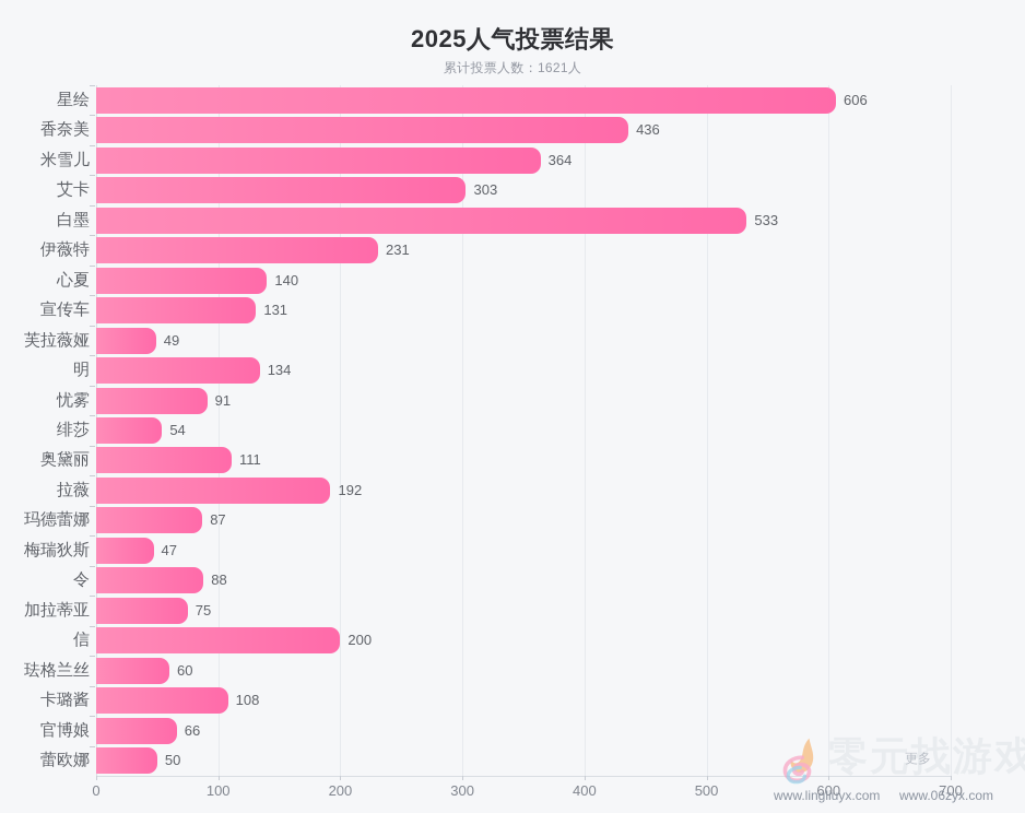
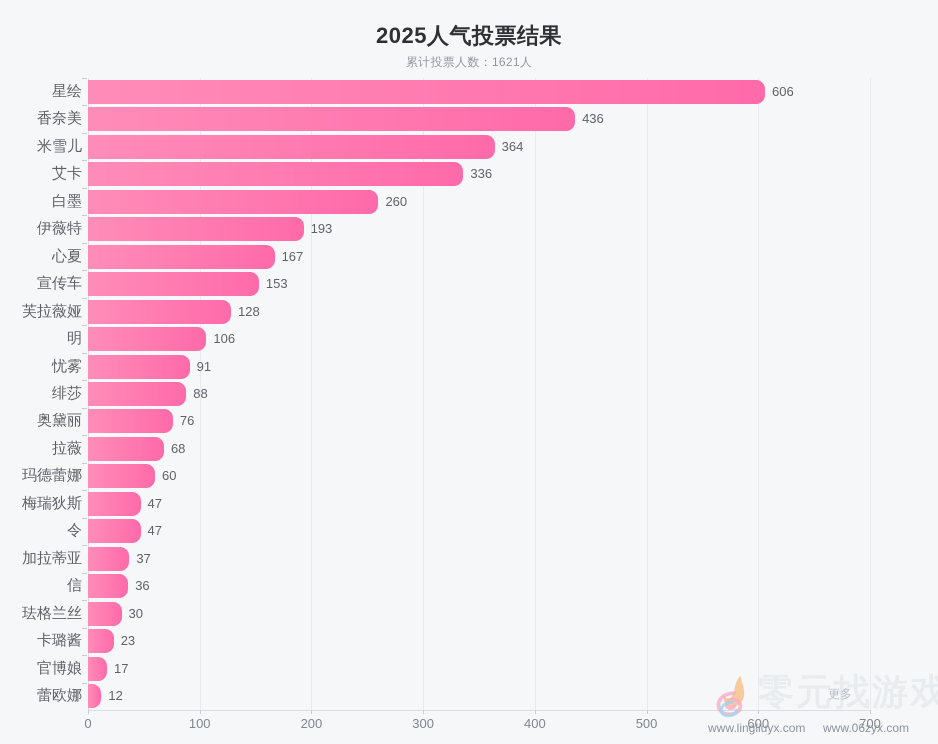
艾卡: 303 -> 336
白墨: 533 -> 260
伊薇特: 231 -> 193
心夏: 140 -> 167
宣传车: 131 -> 153
芙拉薇娅: 49 -> 128
明: 134 -> 106
绯莎: 54 -> 88
奥黛丽: 111 -> 76
拉薇: 192 -> 68
玛德蕾娜: 87 -> 60
令: 88 -> 47
加拉蒂亚: 75 -> 37
信: 200 -> 36
珐格兰丝: 60 -> 30
卡璐酱: 108 -> 23
官博娘: 66 -> 17
蕾欧娜: 50 -> 12
